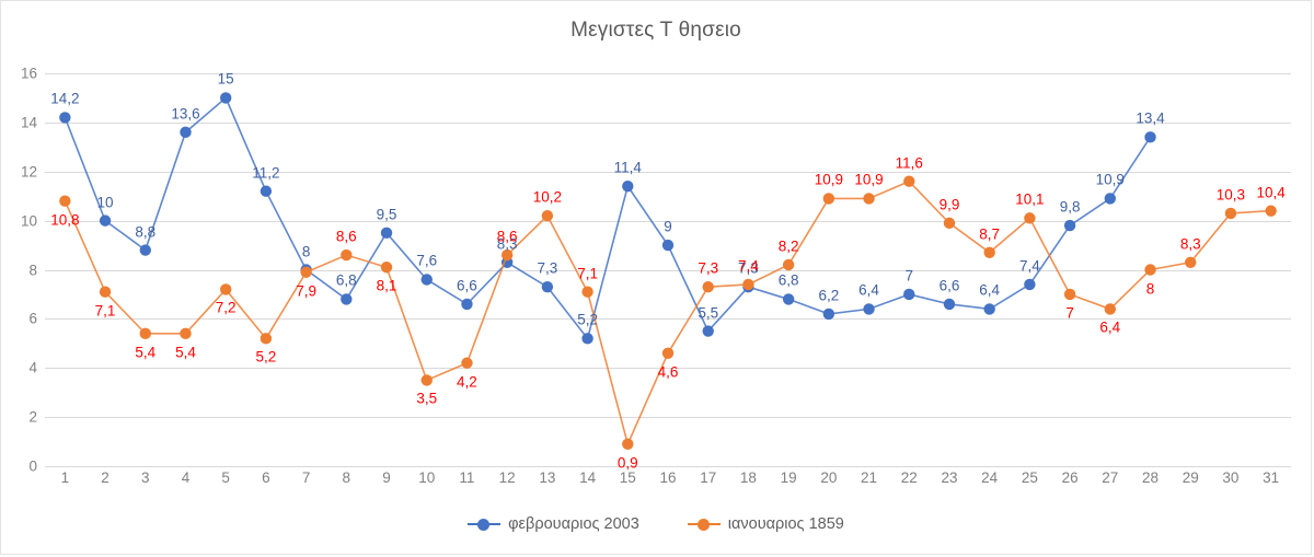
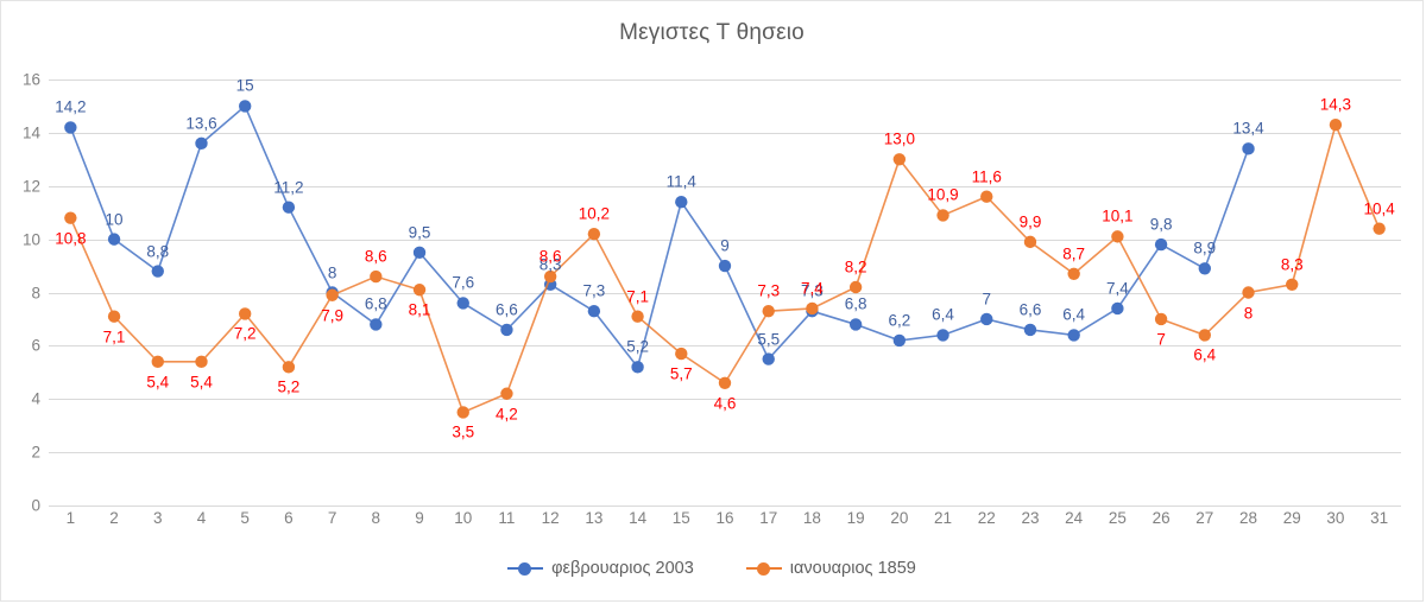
ιανουαριος 1859/15: 0,9 -> 5,7
ιανουαριος 1859/20: 10,9 -> 13,0
φεβρουαριος 2003/27: 10,9 -> 8,9
ιανουαριος 1859/30: 10,3 -> 14,3
